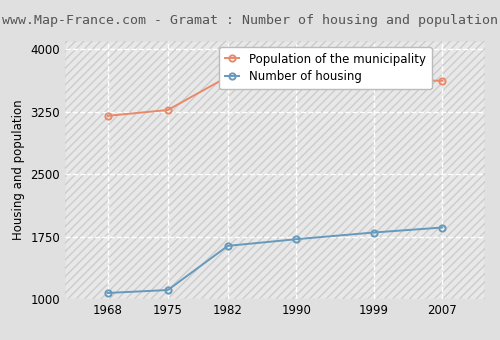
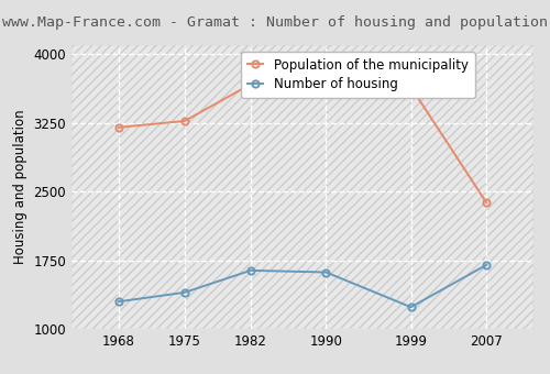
Number of housing/1968: 1080 -> 1300
Number of housing/1975: 1110 -> 1400
Number of housing/1990: 1720 -> 1620
Number of housing/1999: 1800 -> 1240
Number of housing/2007: 1860 -> 1700
Population of the municipality/2007: 3620 -> 2380
